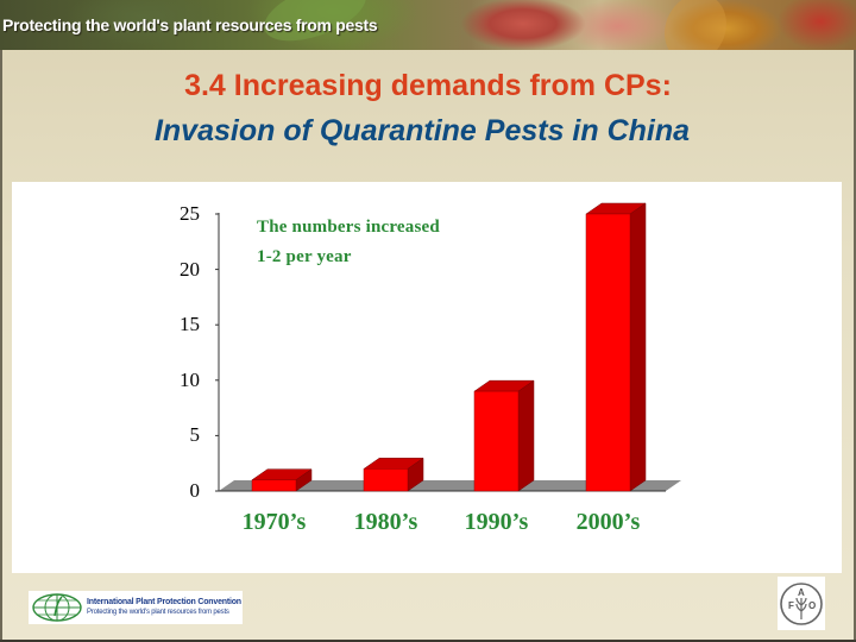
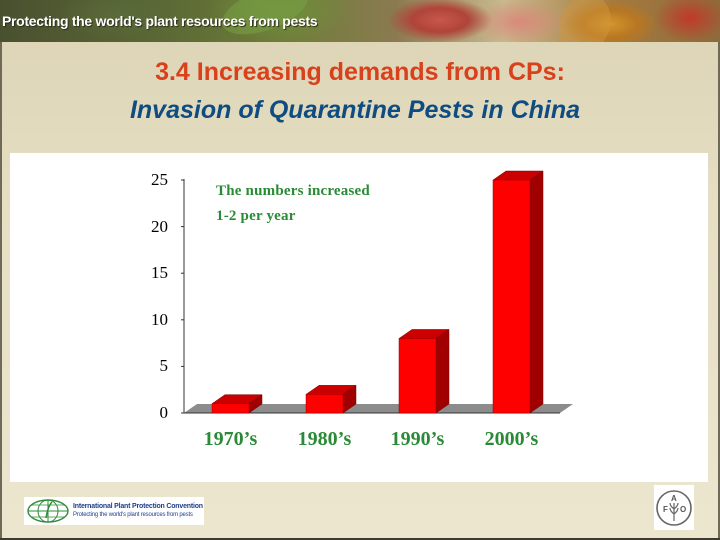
1990’s: 9 -> 8
